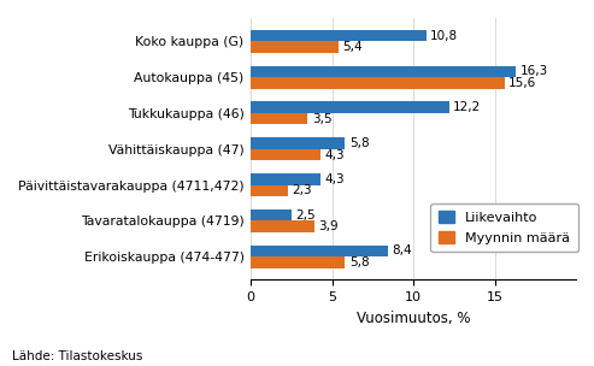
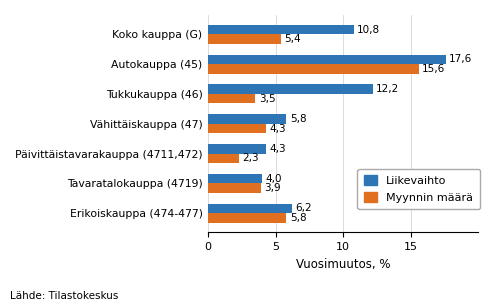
Liikevaihto/Autokauppa (45): 16,3 -> 17,6
Liikevaihto/Tavaratalokauppa (4719): 2,5 -> 4,0
Liikevaihto/Erikoiskauppa (474-477): 8,4 -> 6,2
